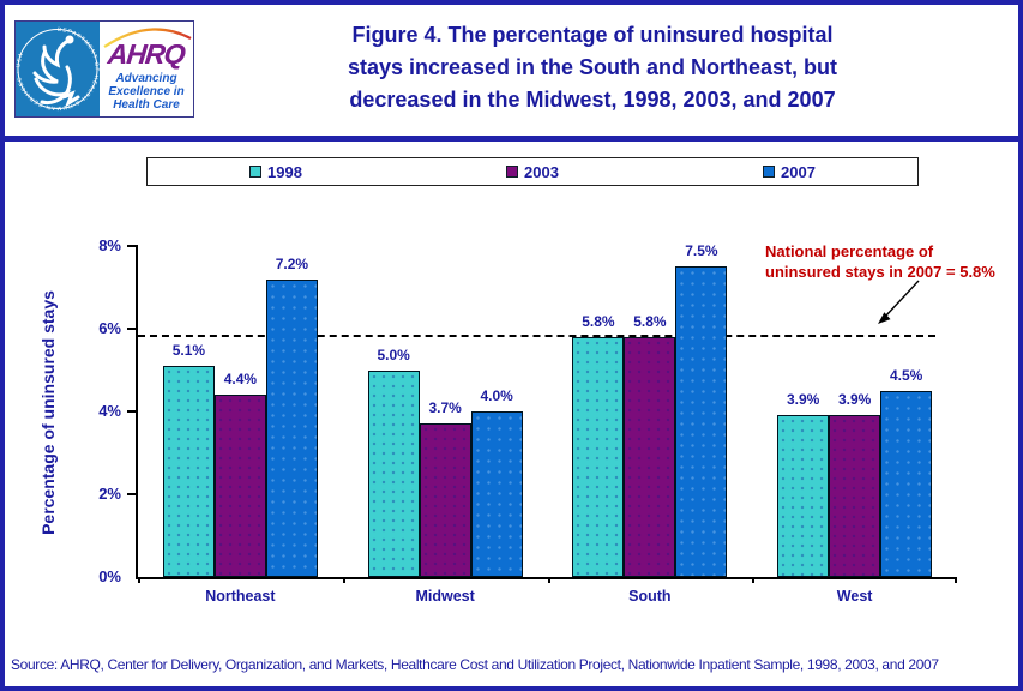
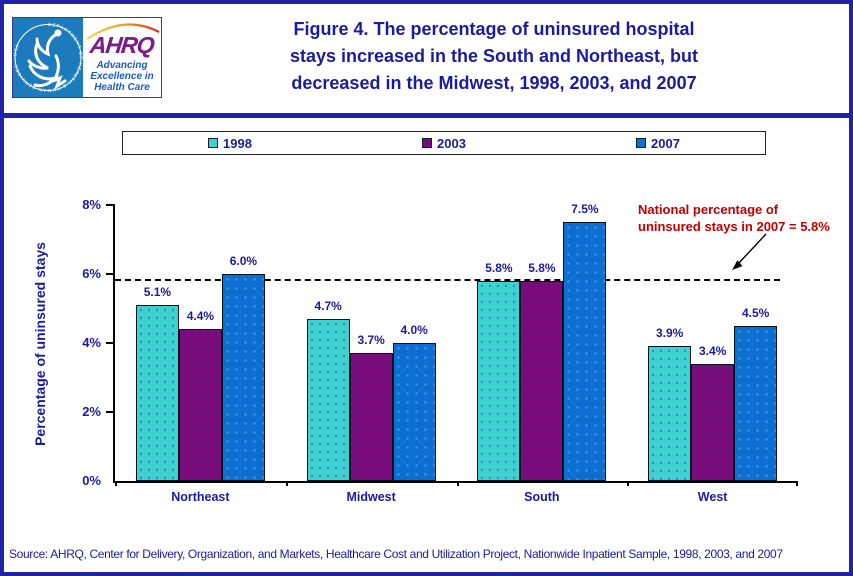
2007/Northeast: 7.2% -> 6.0%
1998/Midwest: 5.0% -> 4.7%
2003/West: 3.9% -> 3.4%
